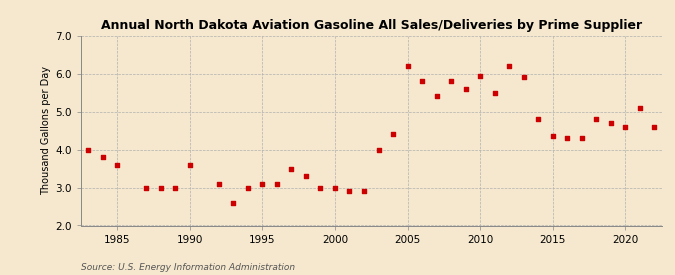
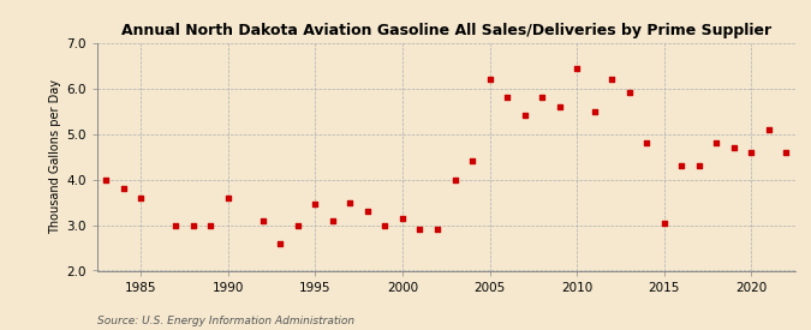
1995: 3.10 -> 3.45
2000: 3.00 -> 3.15
2010: 5.95 -> 6.45
2015: 4.35 -> 3.05
